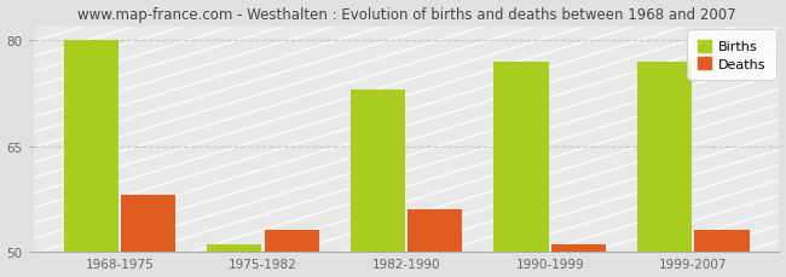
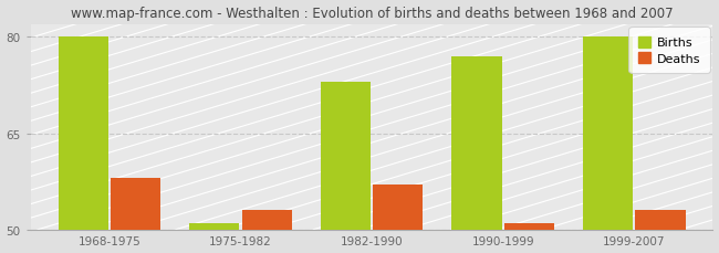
Deaths/1982-1990: 56 -> 57
Births/1999-2007: 77 -> 80
